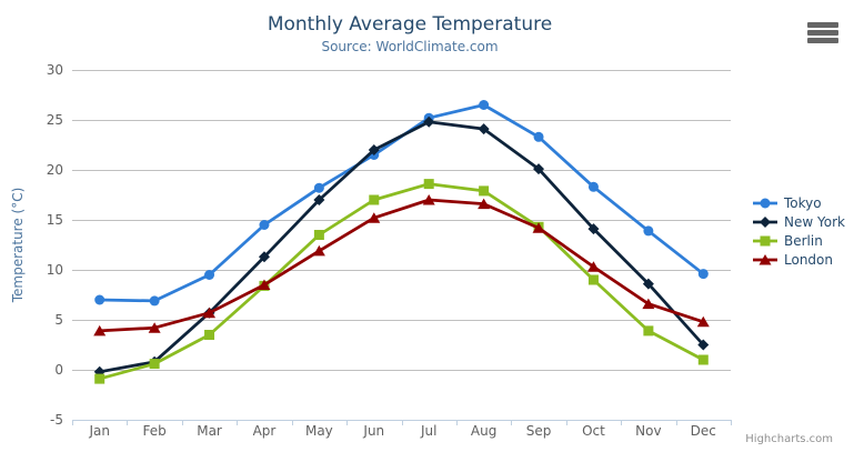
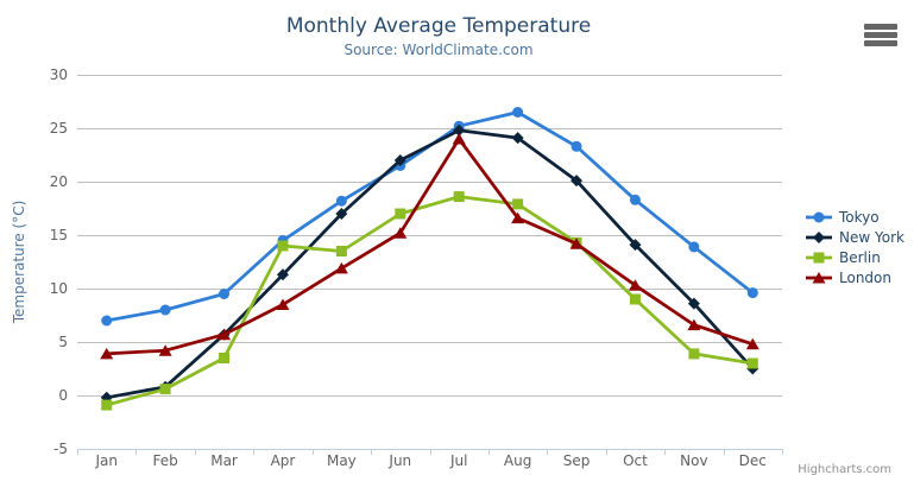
Tokyo/Feb: 7 -> 8
Berlin/Apr: 8 -> 14
London/Jul: 17 -> 24
Berlin/Dec: 1 -> 3
